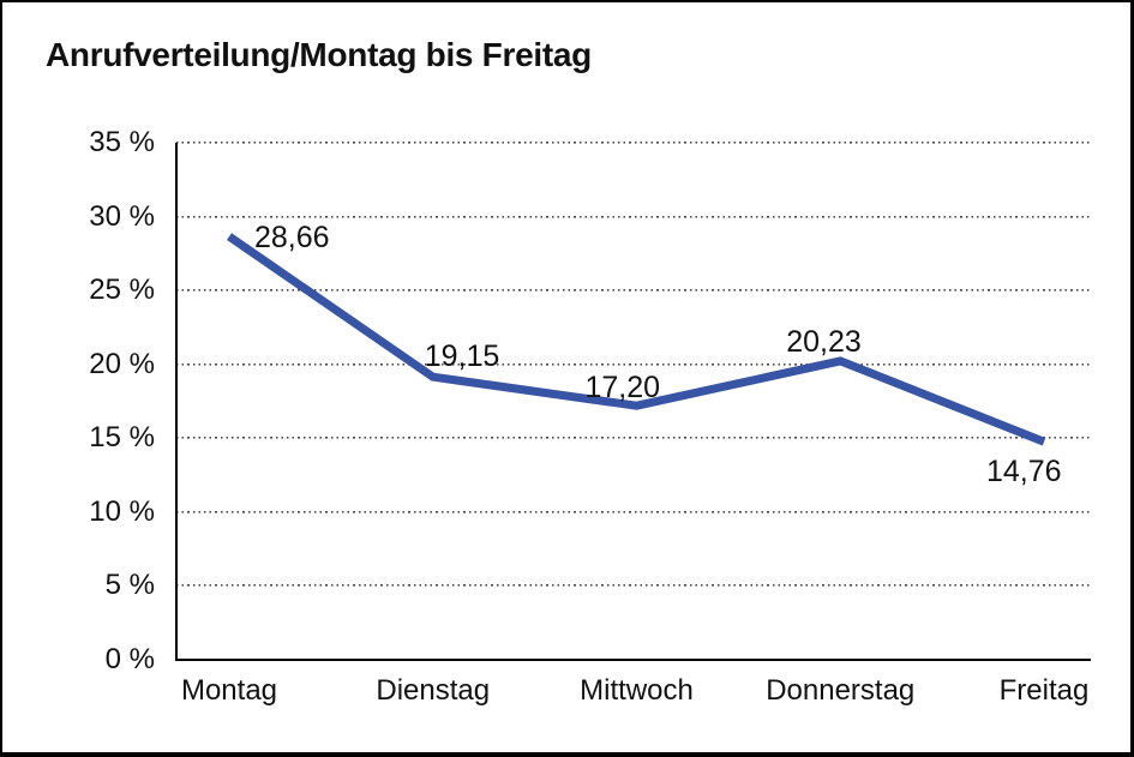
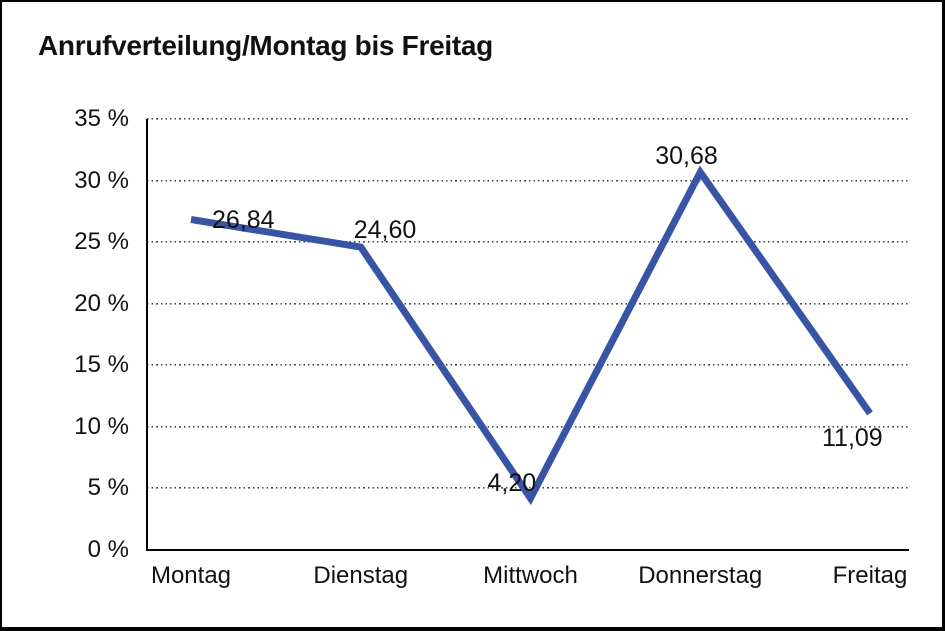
Montag: 28,66 -> 26,84
Dienstag: 19,15 -> 24,60
Mittwoch: 17,20 -> 4,20
Donnerstag: 20,23 -> 30,68
Freitag: 14,76 -> 11,09
